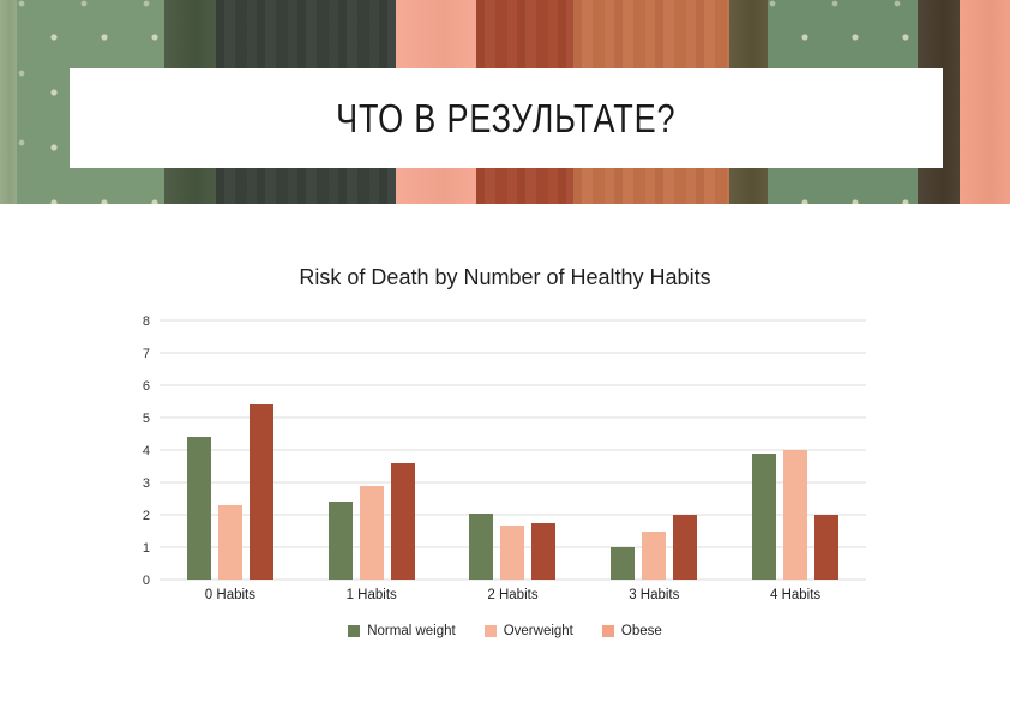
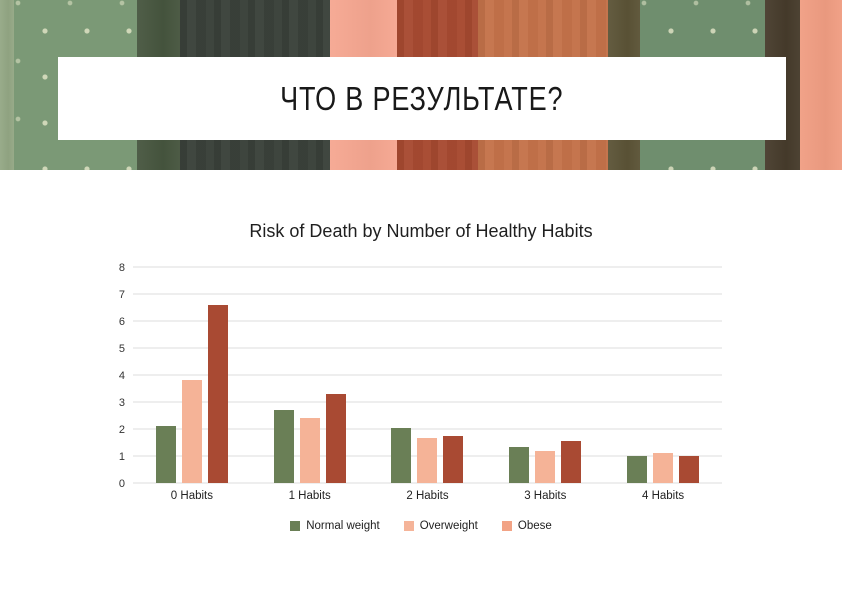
Normal weight/0 Habits: 4.4 -> 2.1
Overweight/0 Habits: 2.3 -> 3.8
Obese/0 Habits: 5.4 -> 6.6
Normal weight/1 Habits: 2.4 -> 2.7
Overweight/1 Habits: 2.9 -> 2.4
Obese/1 Habits: 3.6 -> 3.3
Normal weight/3 Habits: 1.0 -> 1.4
Overweight/3 Habits: 1.5 -> 1.2
Obese/3 Habits: 2.0 -> 1.6
Normal weight/4 Habits: 3.9 -> 1.0
Overweight/4 Habits: 4.0 -> 1.1
Obese/4 Habits: 2.0 -> 1.0
